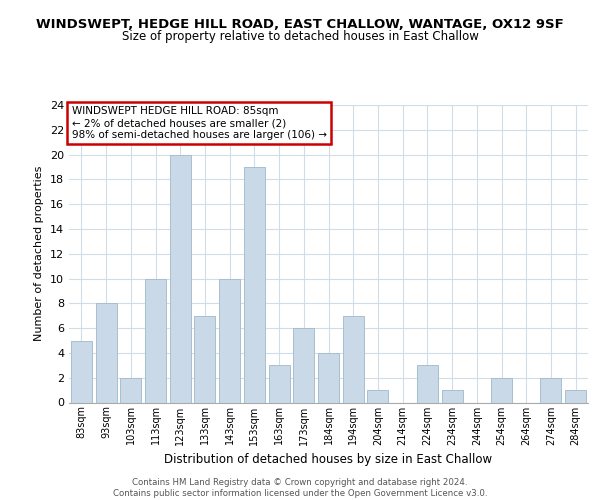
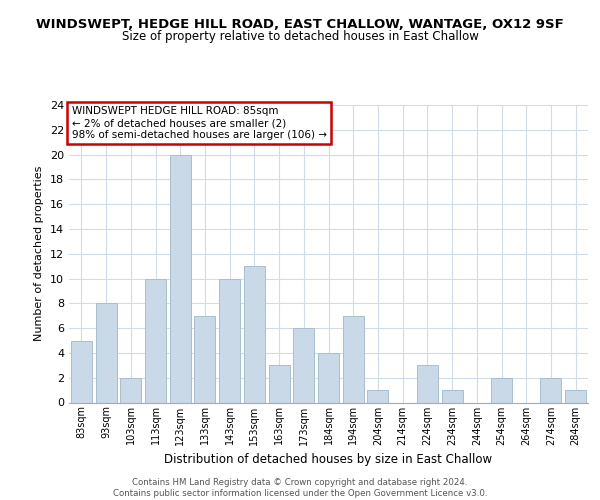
153sqm: 19 -> 11
